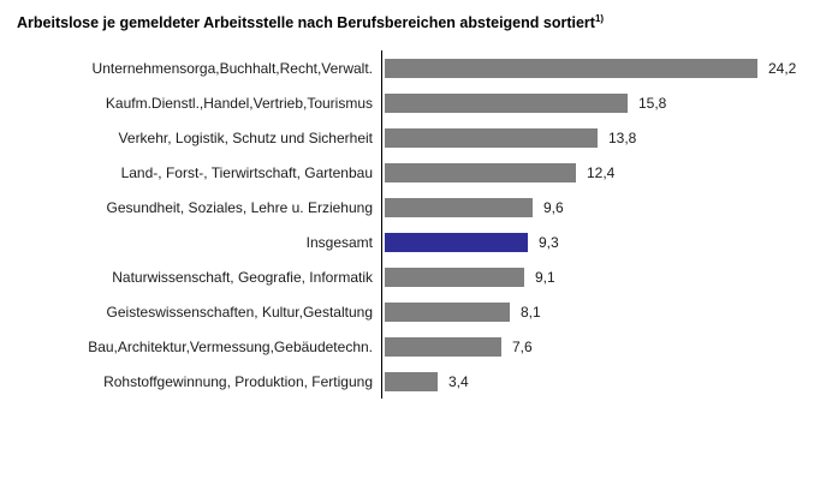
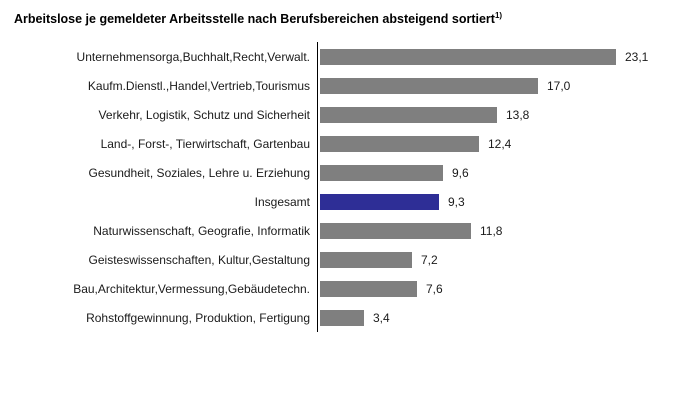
Unternehmensorga,Buchhalt,Recht,Verwalt.: 24,2 -> 23,1
Kaufm.Dienstl.,Handel,Vertrieb,Tourismus: 15,8 -> 17,0
Naturwissenschaft, Geografie, Informatik: 9,1 -> 11,8
Geisteswissenschaften, Kultur,Gestaltung: 8,1 -> 7,2
